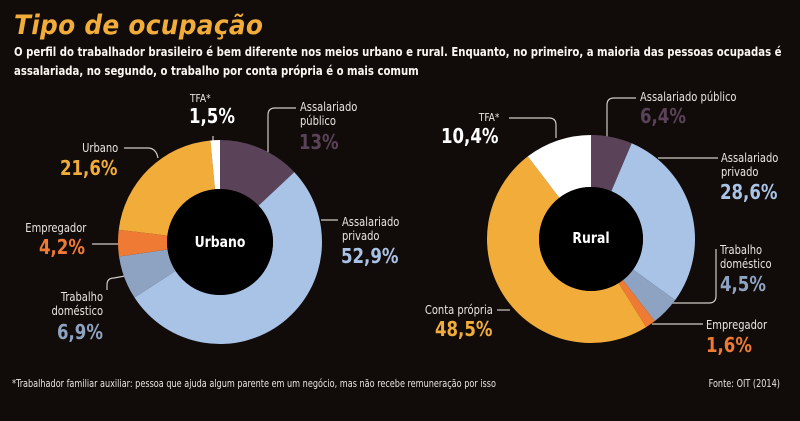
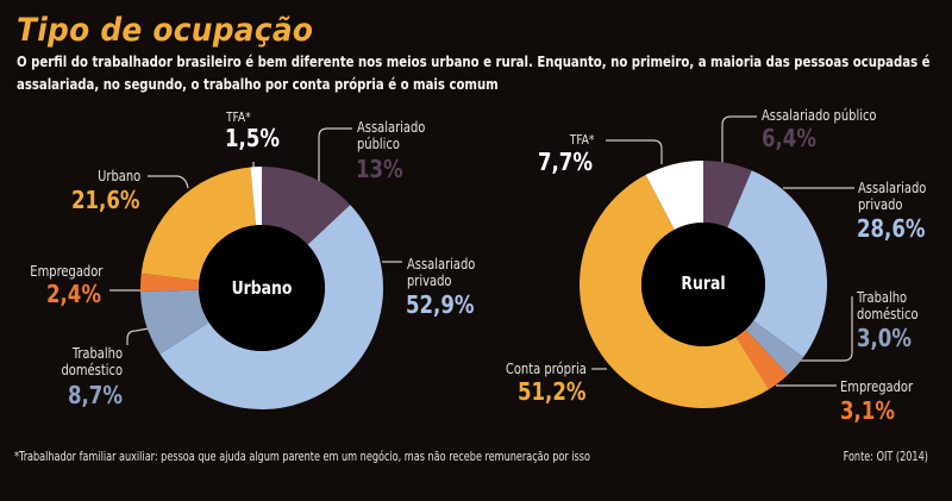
Urbano/Trabalho doméstico: 6,9% -> 8,7%
Urbano/Empregador: 4,2% -> 2,4%
Rural/Trabalho doméstico: 4,5% -> 3,0%
Rural/Empregador: 1,6% -> 3,1%
Rural/Conta própria: 48,5% -> 51,2%
Rural/TFA*: 10,4% -> 7,7%
